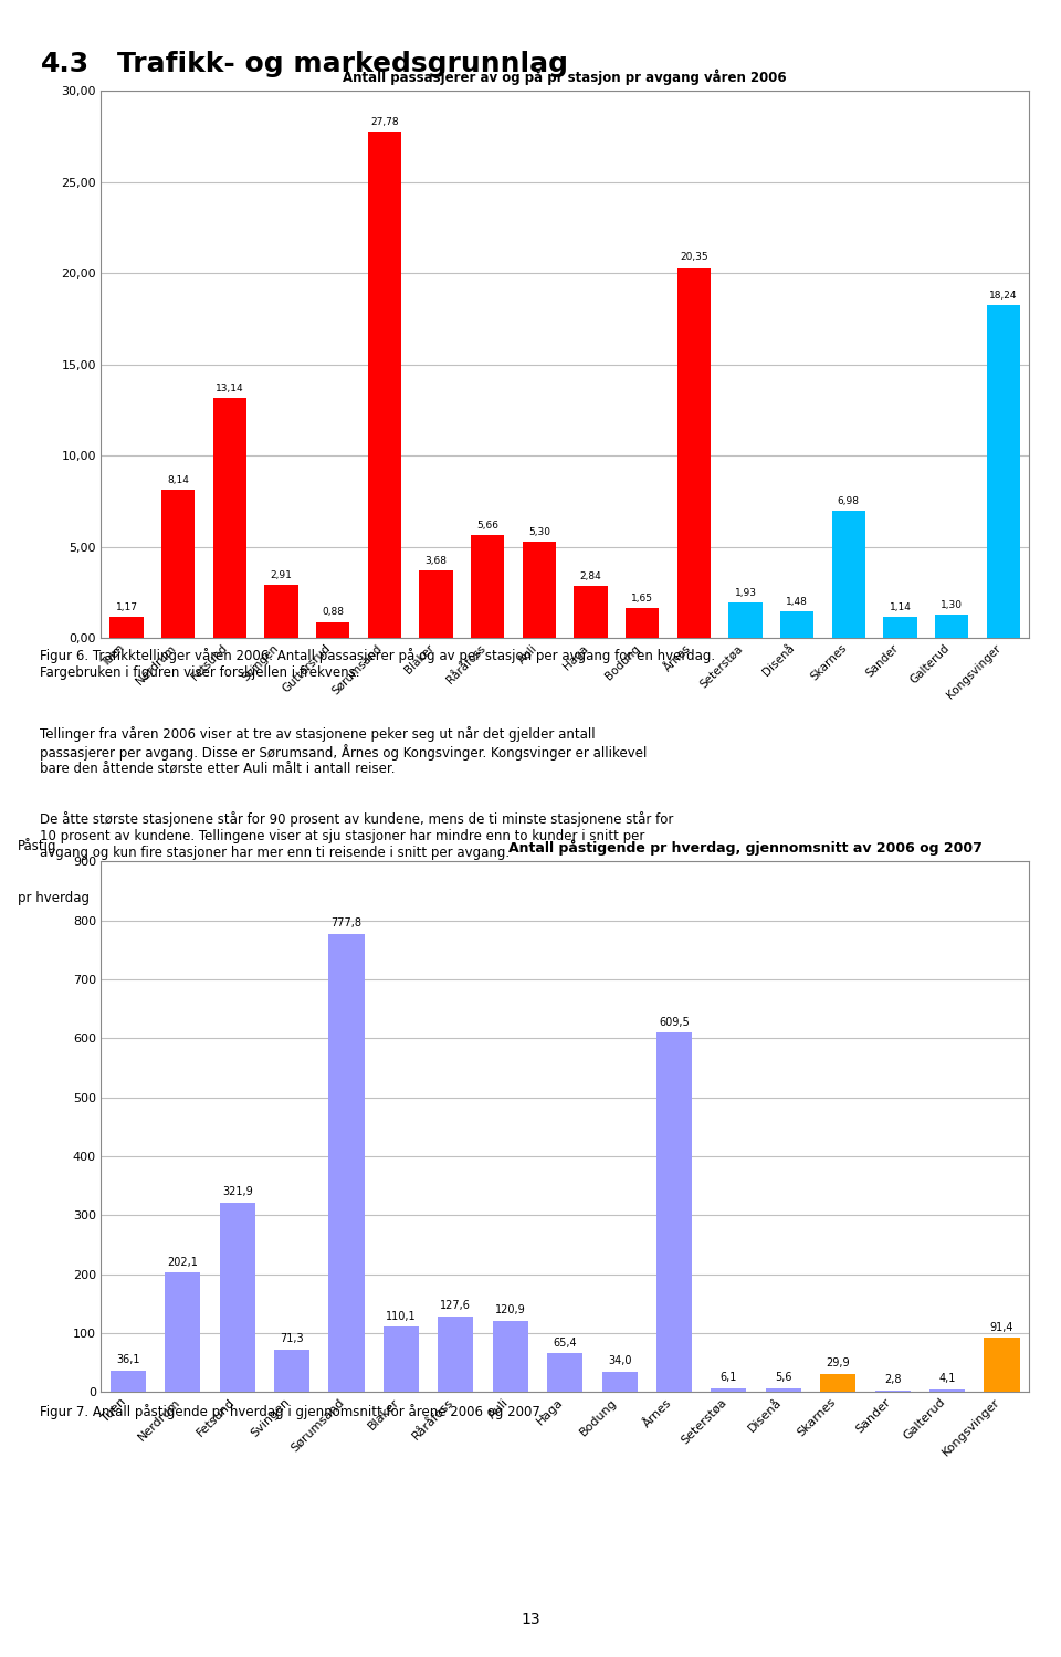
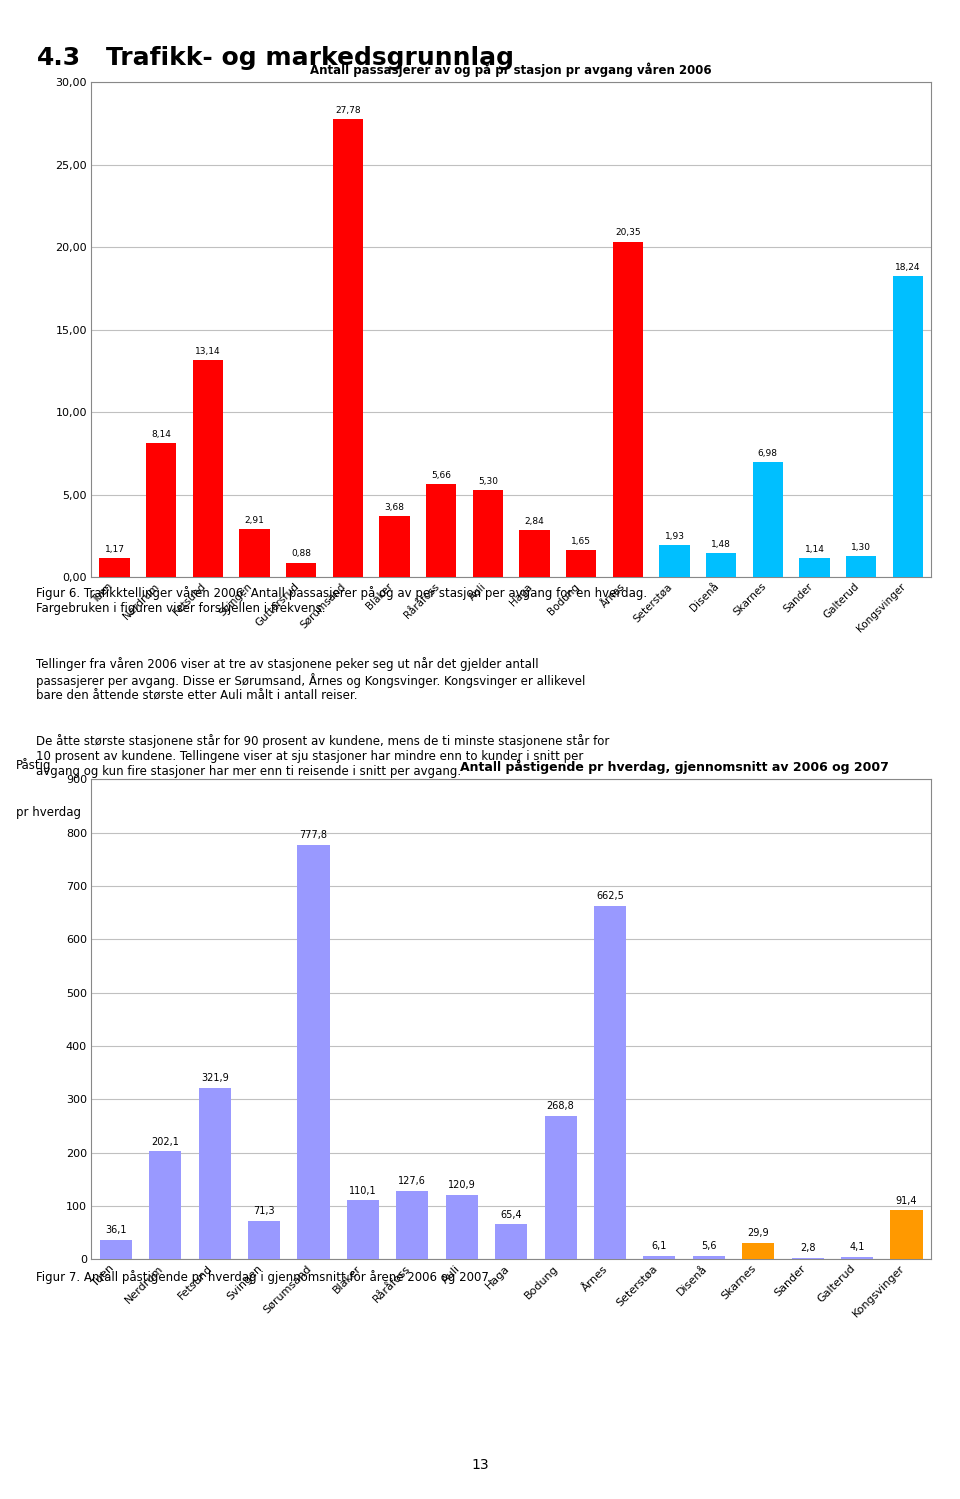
Bodung: 34,0 -> 268,8
Årnes: 609,5 -> 662,5
